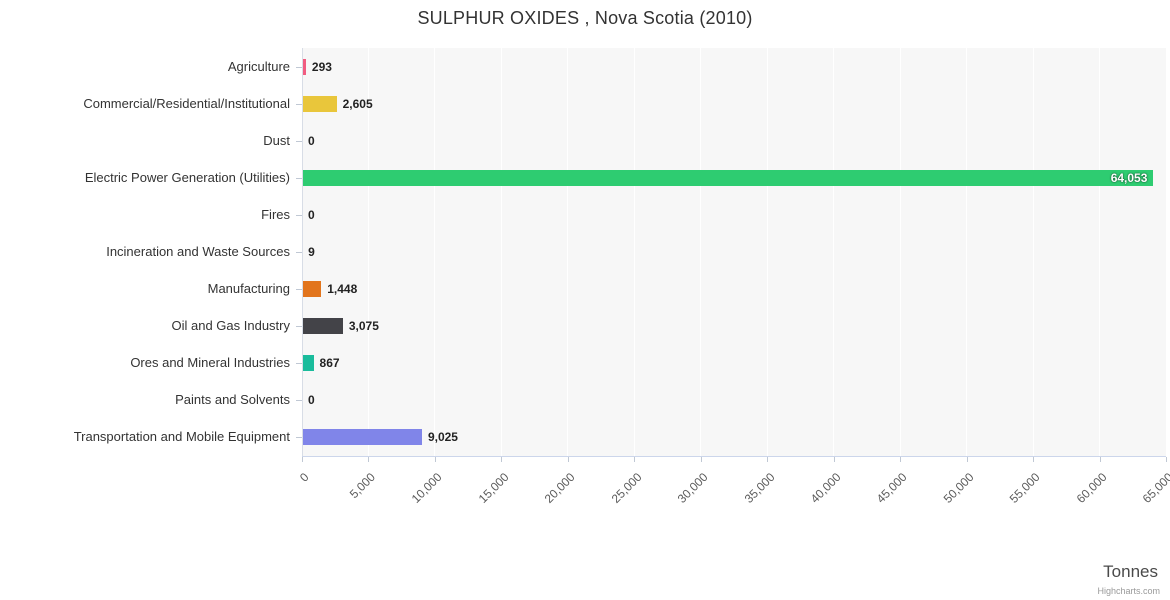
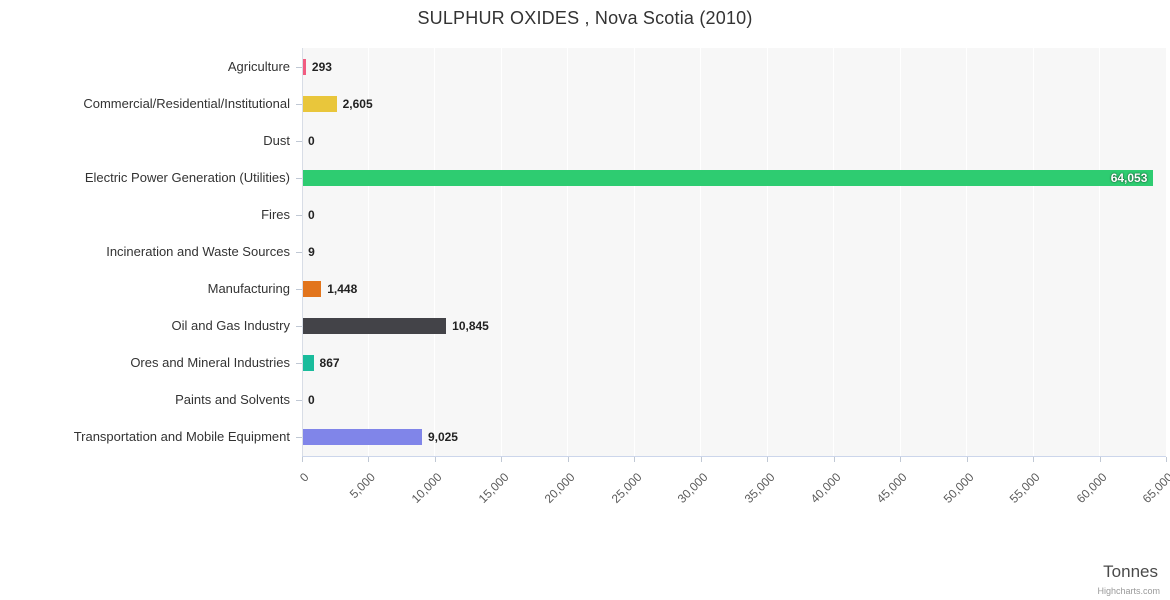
Oil and Gas Industry: 3,075 -> 10,845
